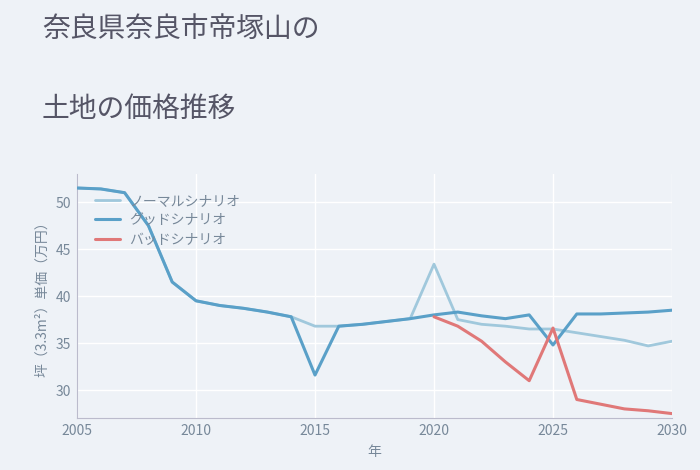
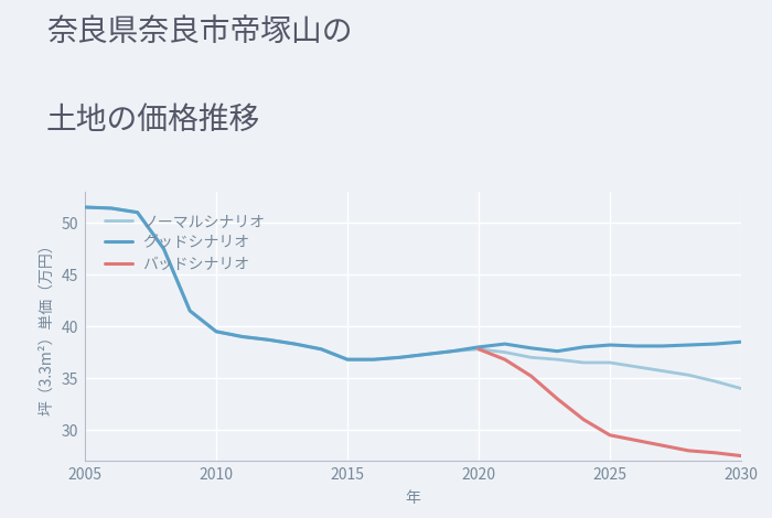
グッドシナリオ/2015: 31.6 -> 36.8
ノーマルシナリオ/2020: 43.4 -> 37.8
グッドシナリオ/2025: 34.8 -> 38.2
バッドシナリオ/2025: 36.6 -> 29.5
ノーマルシナリオ/2030: 35.2 -> 34.0
